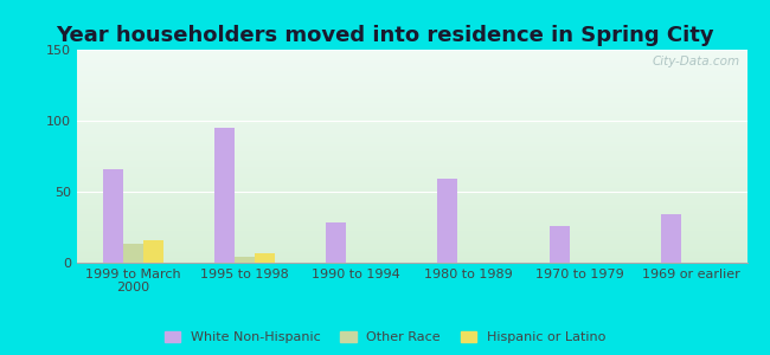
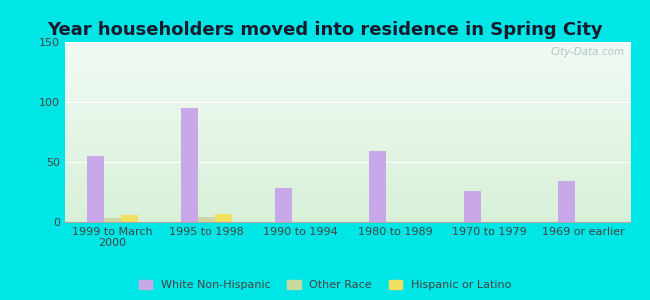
White Non-Hispanic/1999 to March 2000: 66 -> 55
Other Race/1999 to March 2000: 13 -> 3
Hispanic or Latino/1999 to March 2000: 16 -> 6
